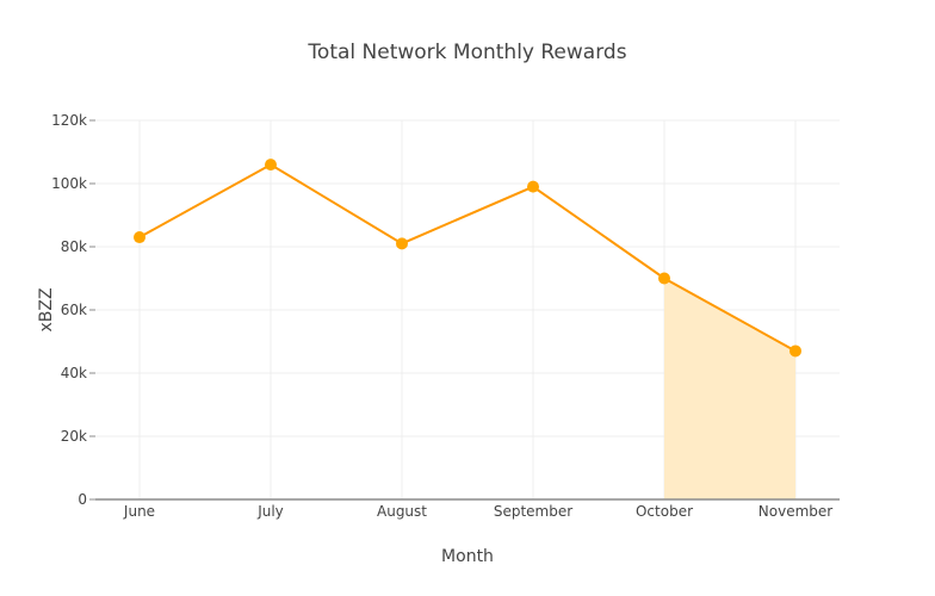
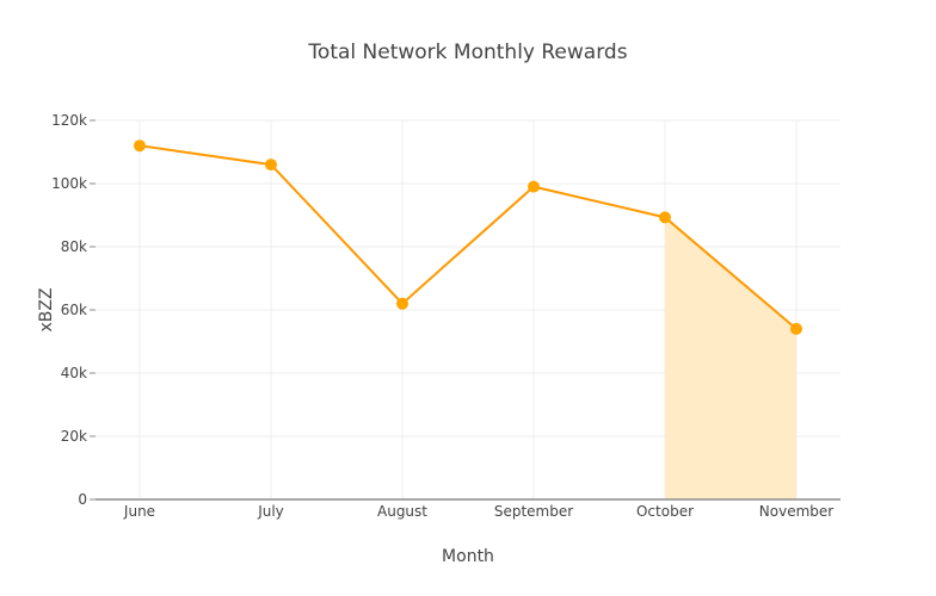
June: 83k -> 112k
August: 81k -> 62k
October: 70k -> 89k
November: 47k -> 54k
